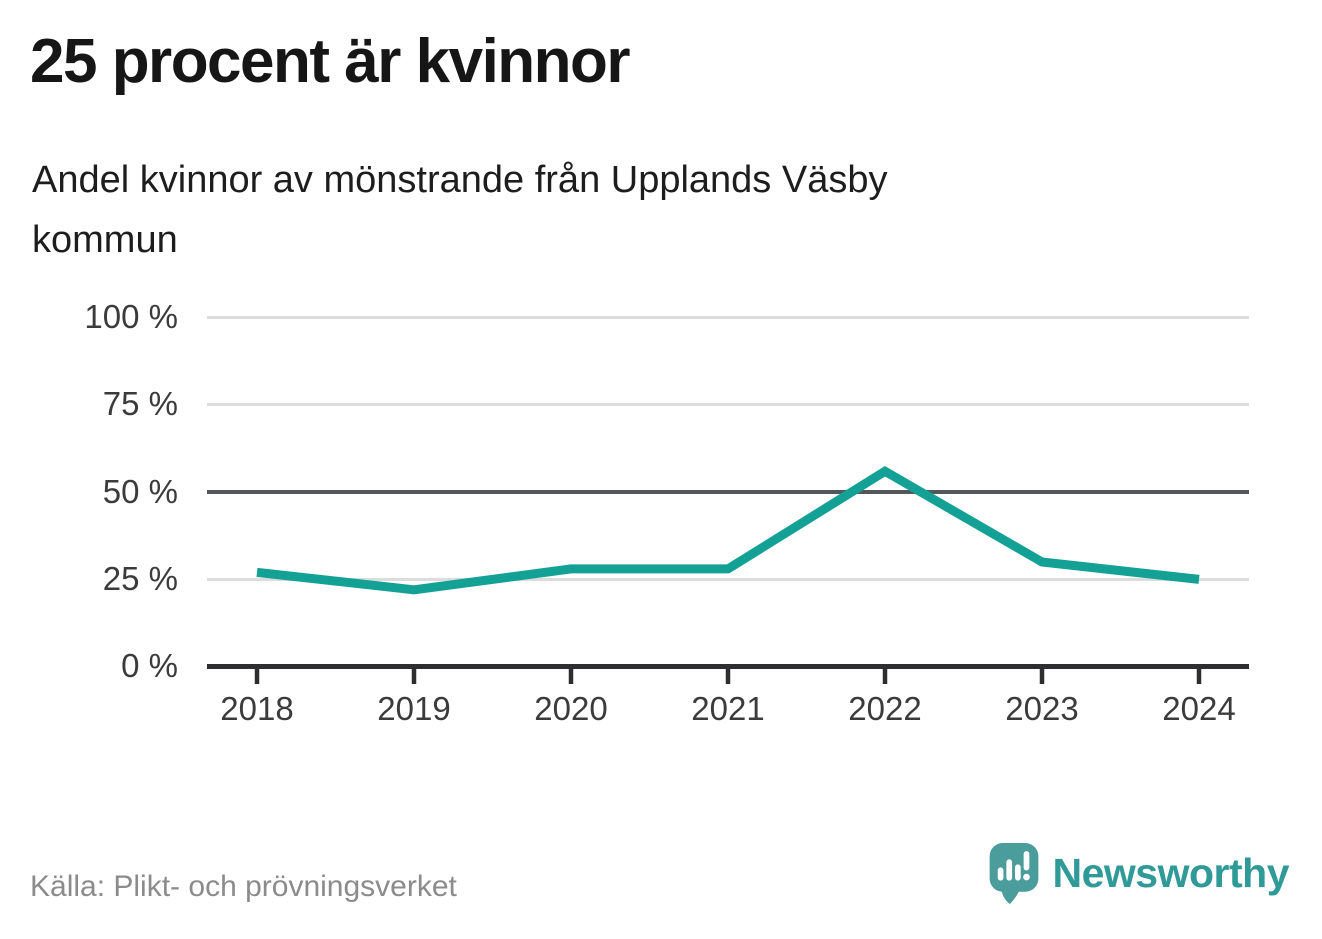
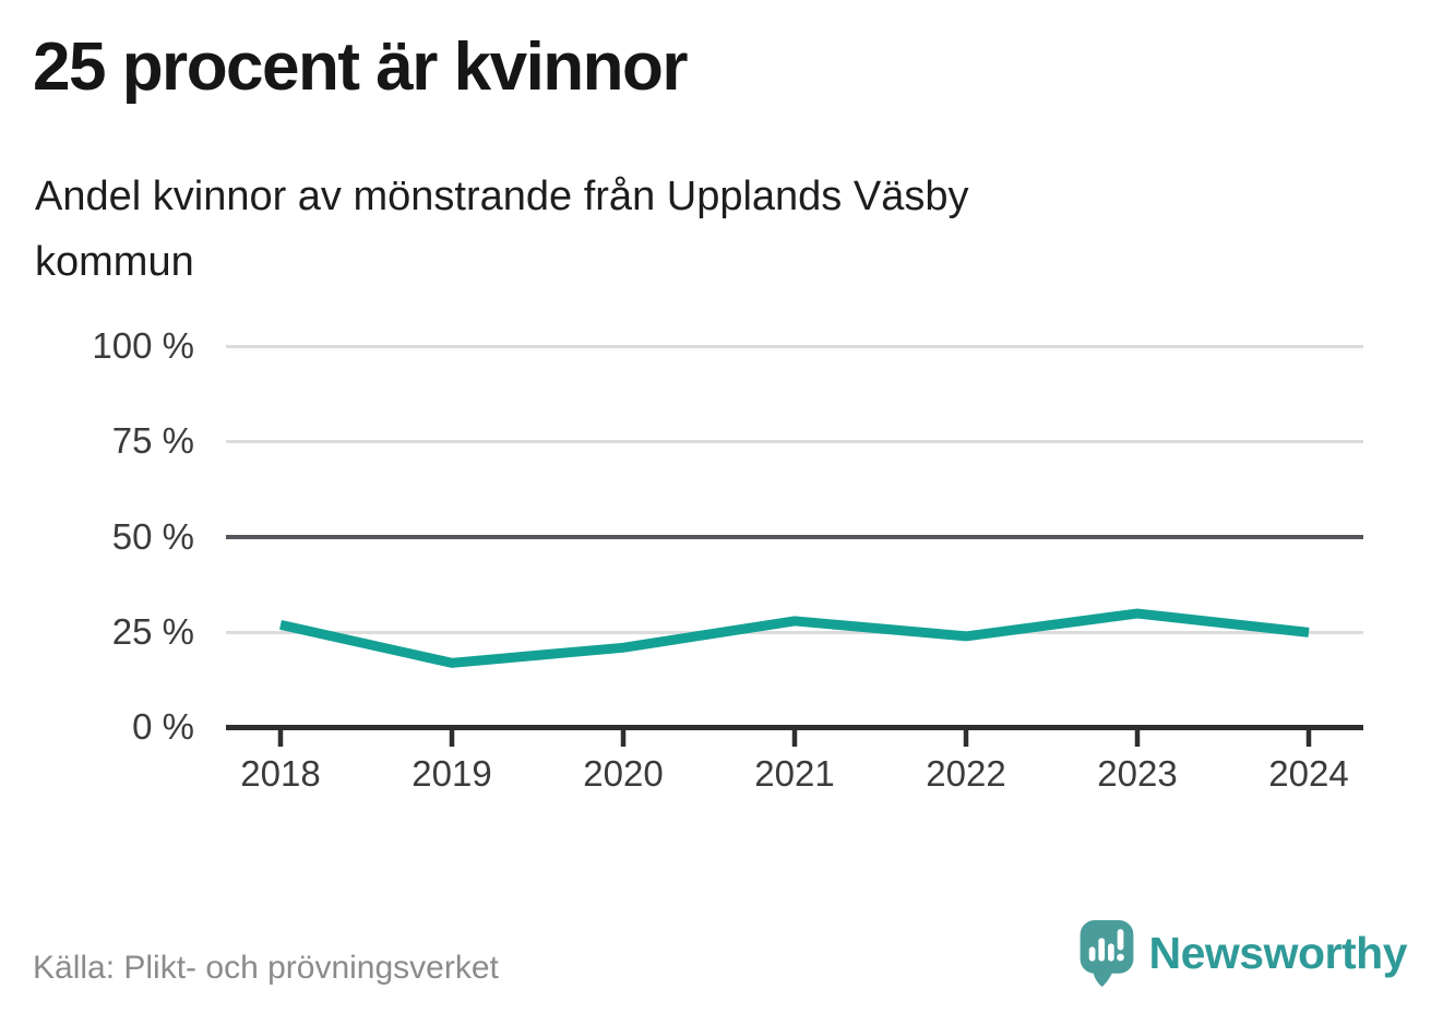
2019: 22% -> 17%
2020: 28% -> 21%
2022: 56% -> 24%
